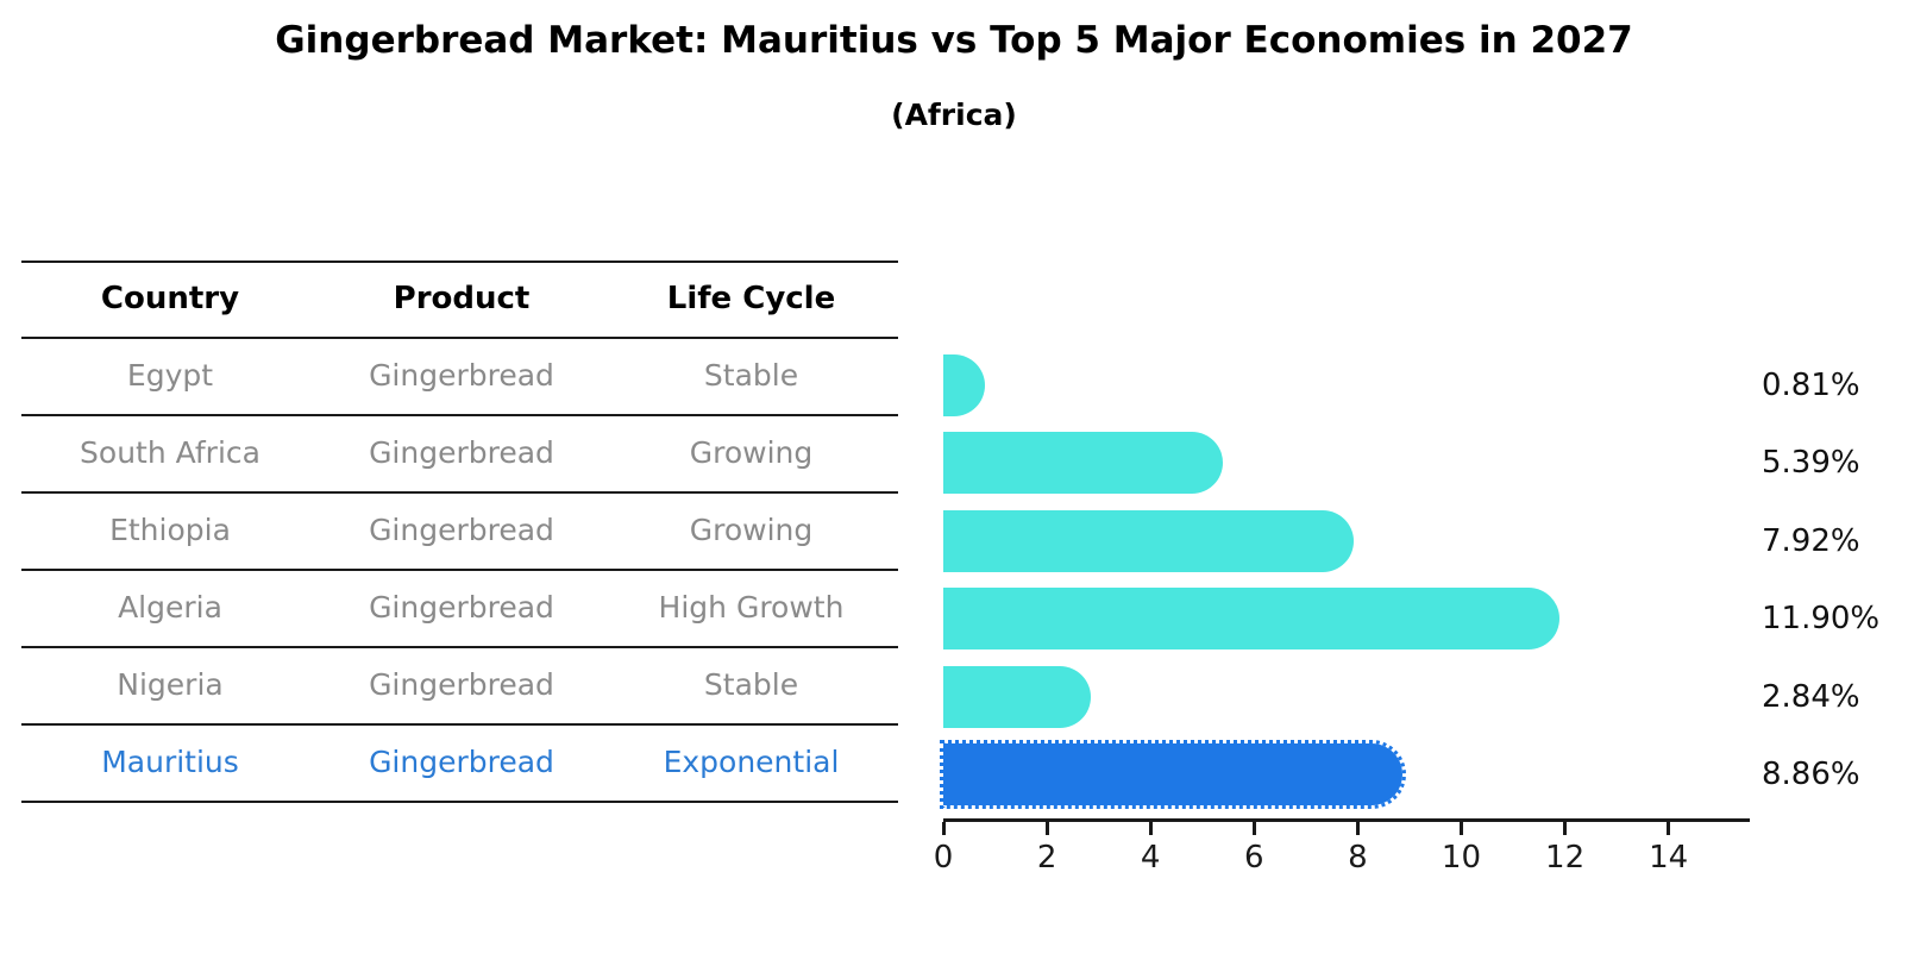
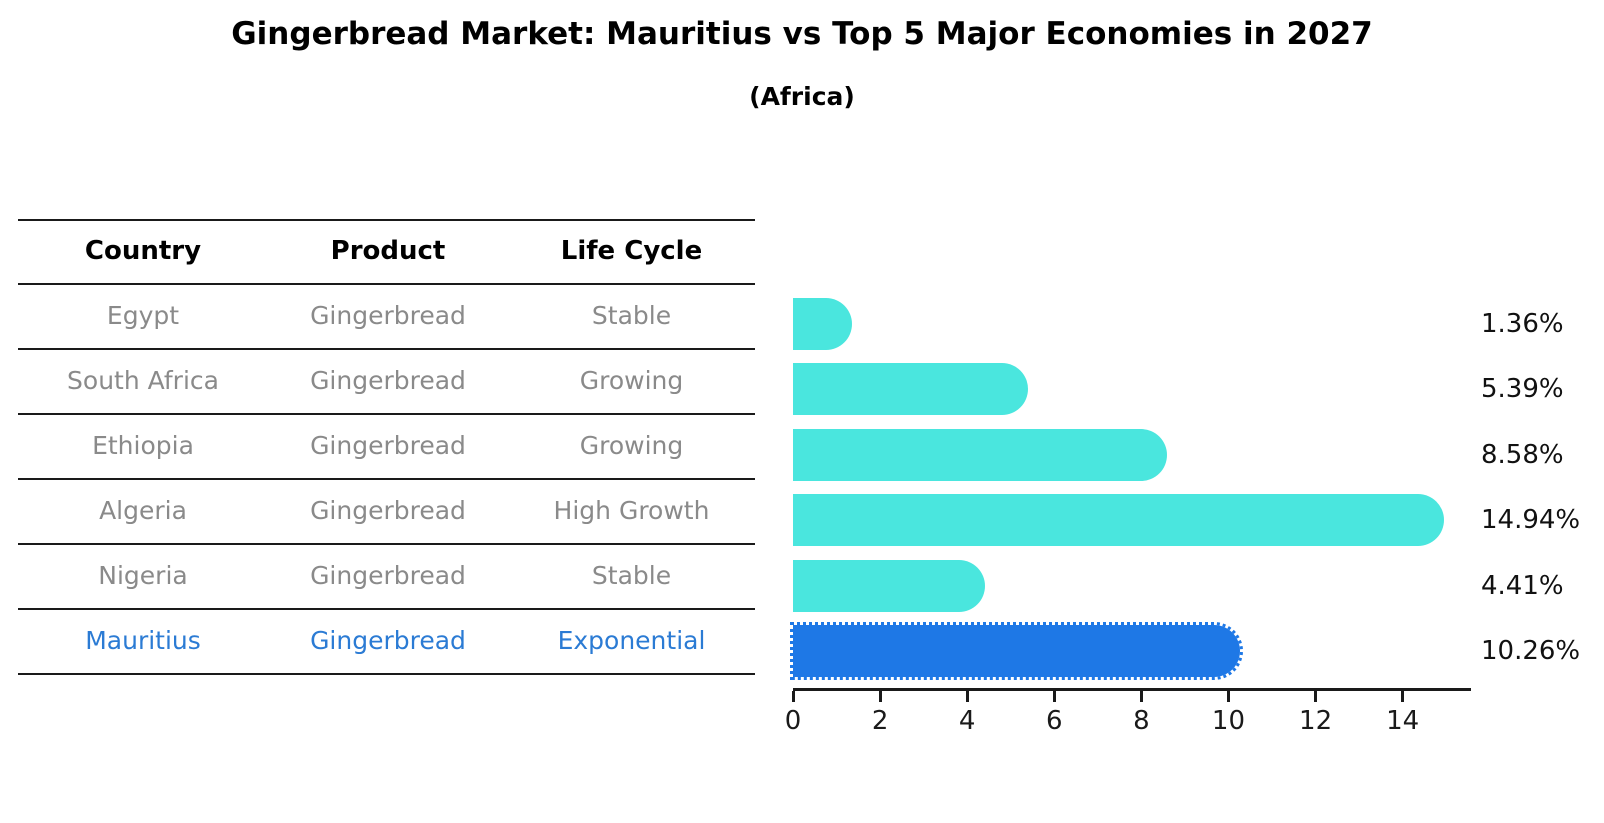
Egypt: 0.81% -> 1.36%
Ethiopia: 7.92% -> 8.58%
Algeria: 11.90% -> 14.94%
Nigeria: 2.84% -> 4.41%
Mauritius: 8.86% -> 10.26%
